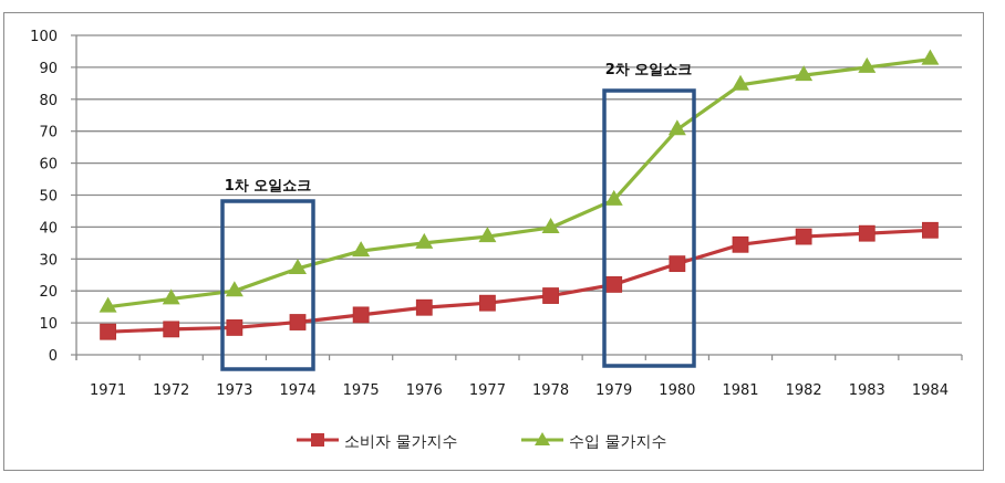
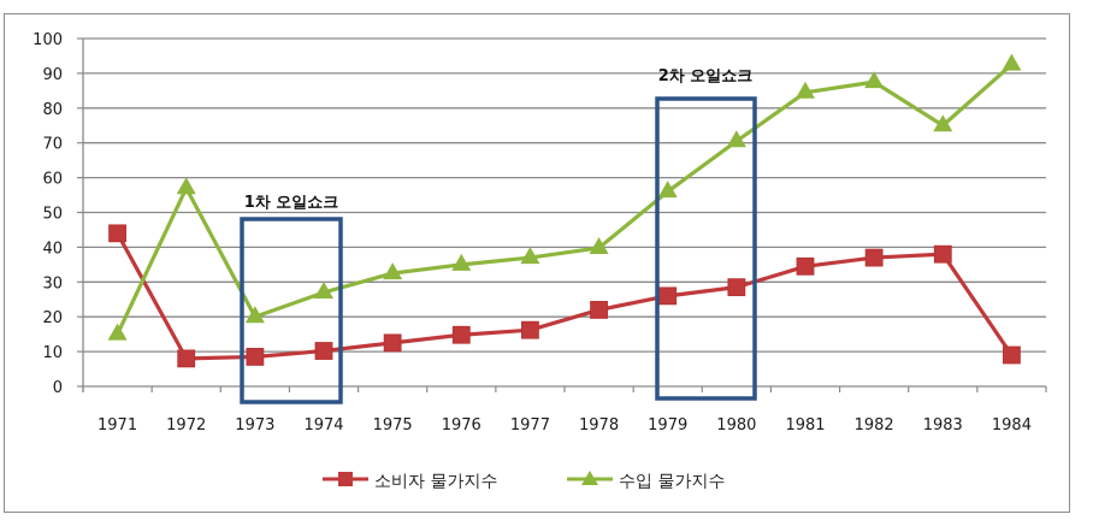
소비자 물가지수/1971: 7 -> 44
수입 물가지수/1972: 18 -> 57
소비자 물가지수/1978: 18 -> 22
소비자 물가지수/1979: 22 -> 26
수입 물가지수/1979: 48 -> 56
수입 물가지수/1983: 90 -> 75
소비자 물가지수/1984: 39 -> 9
